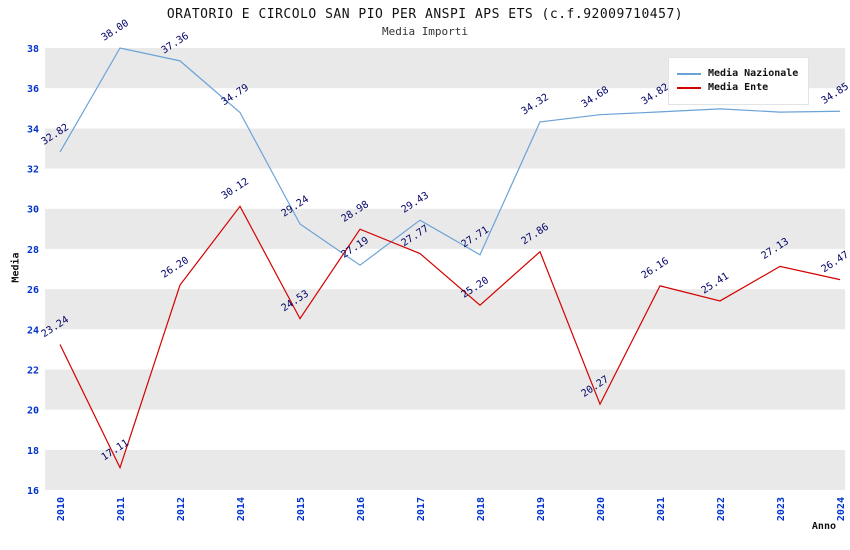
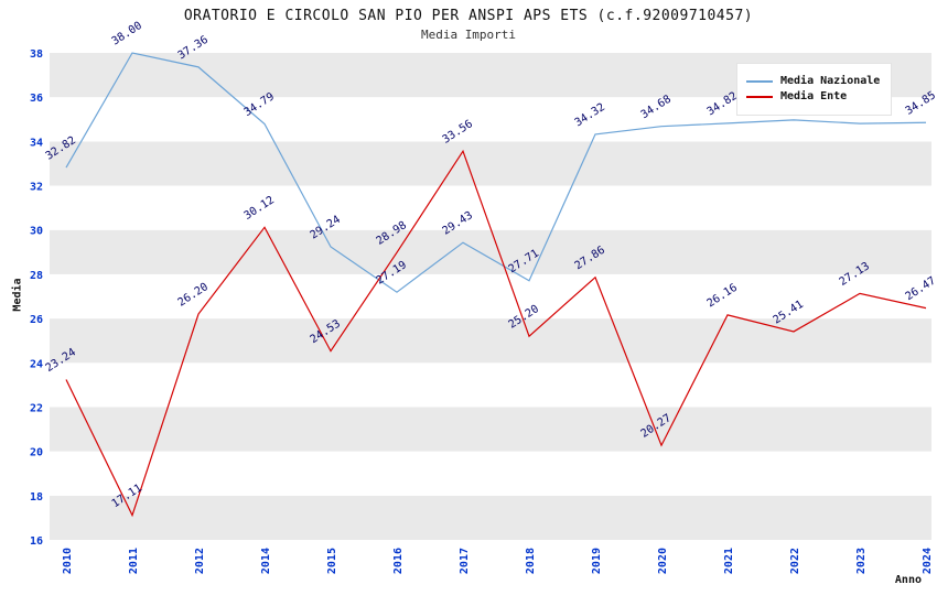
Media Ente/2017: 27.77 -> 33.56
